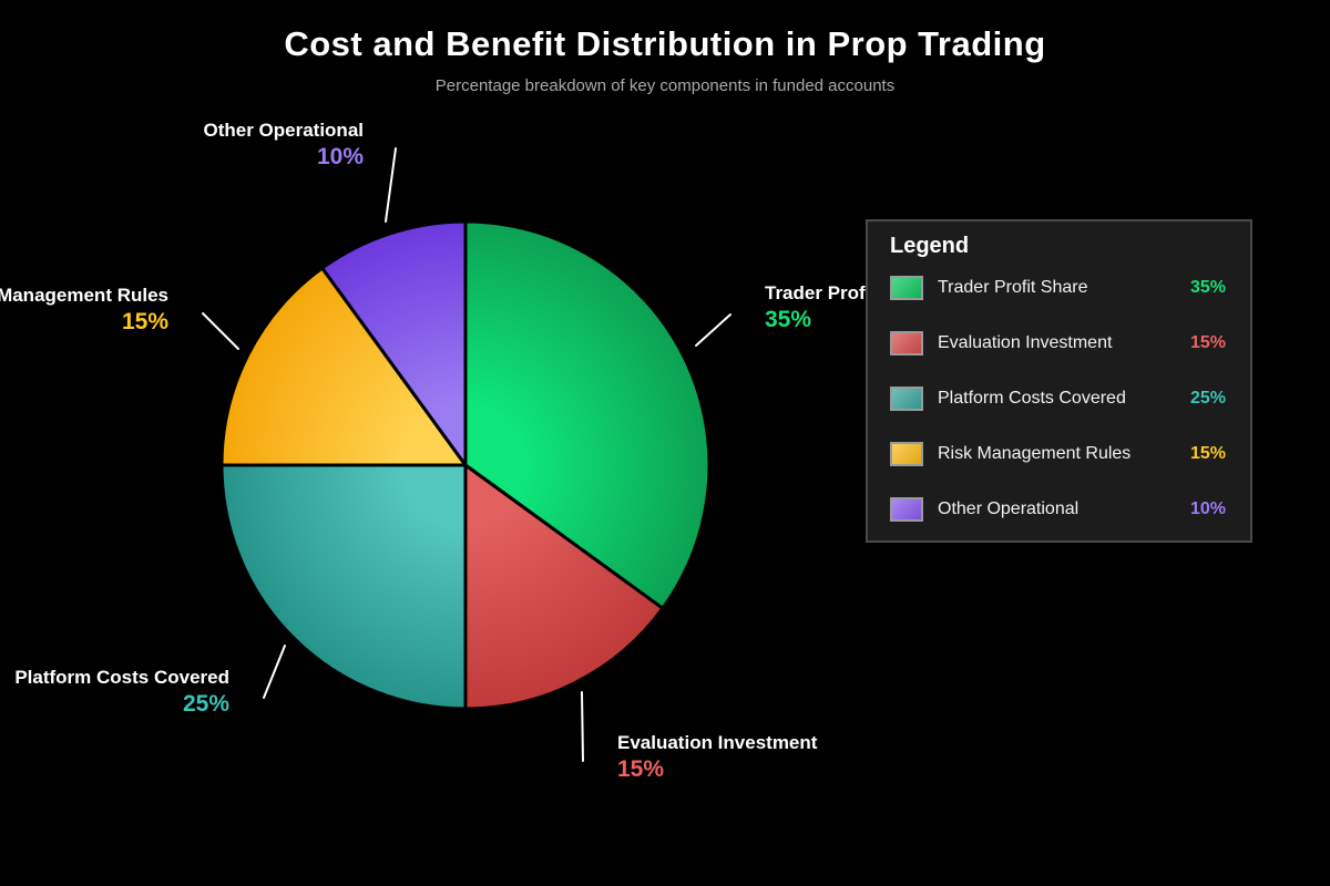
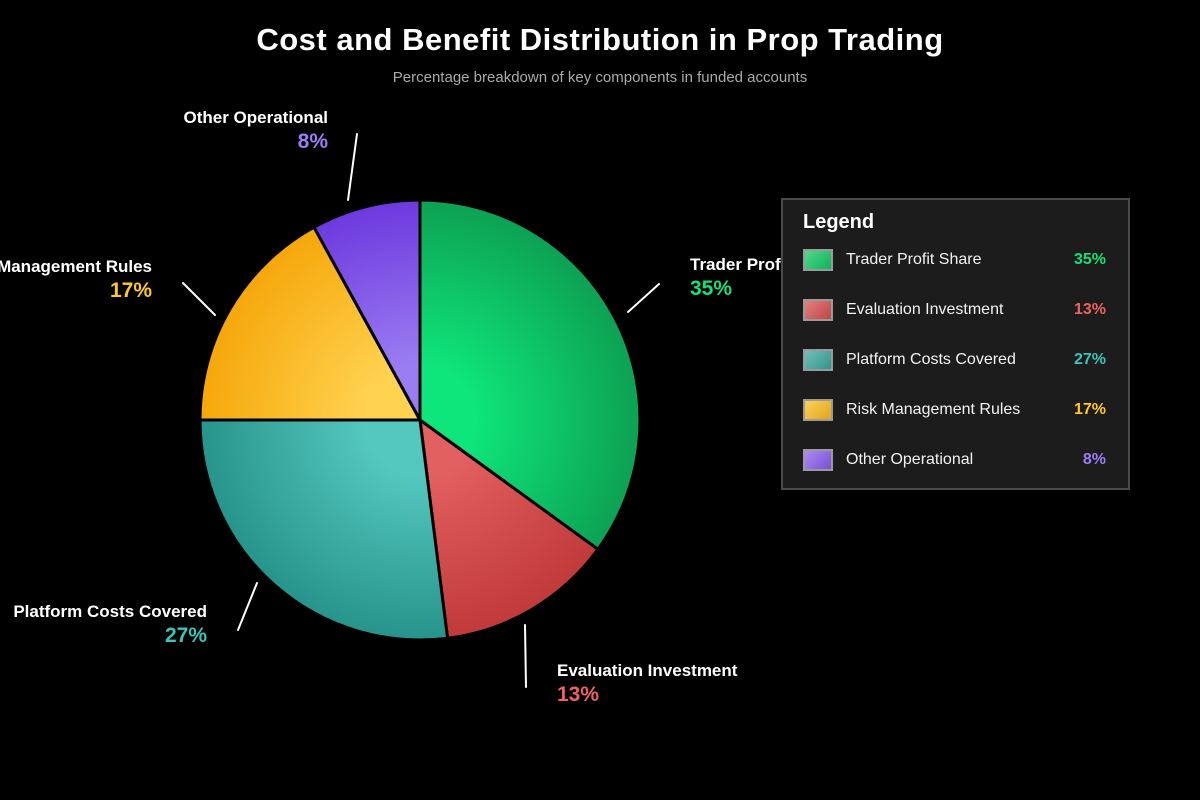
Evaluation Investment: 15% -> 13%
Platform Costs Covered: 25% -> 27%
Risk Management Rules: 15% -> 17%
Other Operational: 10% -> 8%
